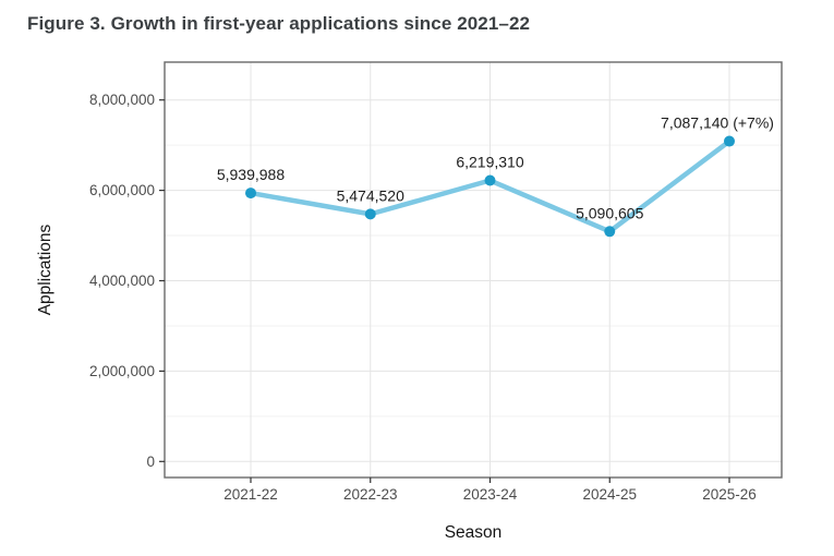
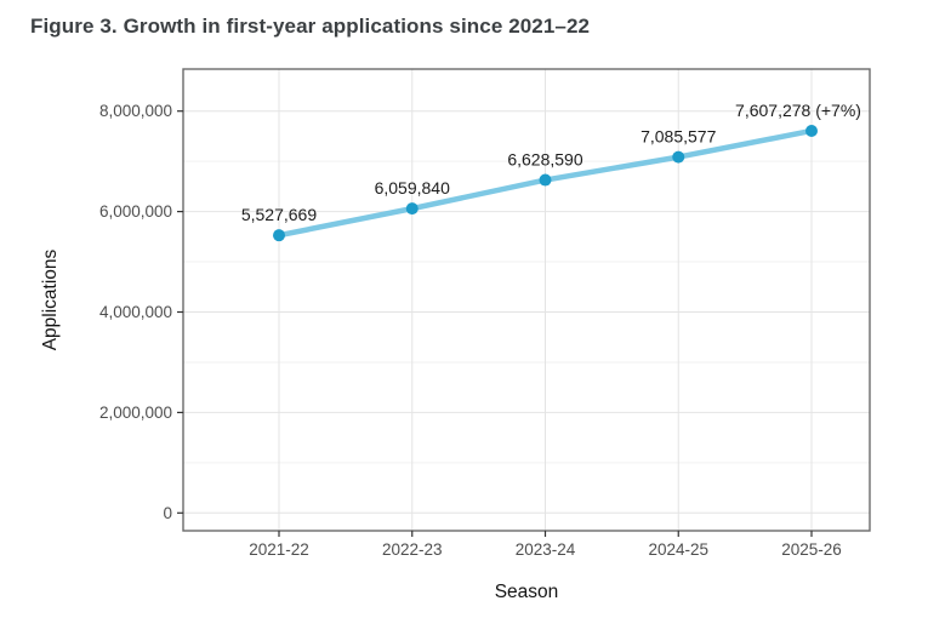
2021-22: 5,939,988 -> 5,527,669
2022-23: 5,474,520 -> 6,059,840
2023-24: 6,219,310 -> 6,628,590
2024-25: 5,090,605 -> 7,085,577
2025-26: 7,087,140 -> 7,607,278
